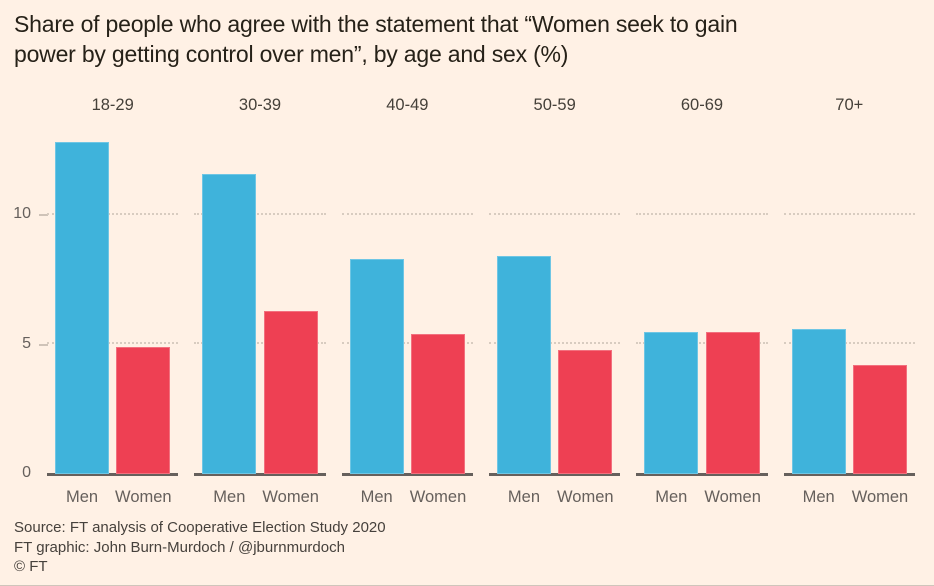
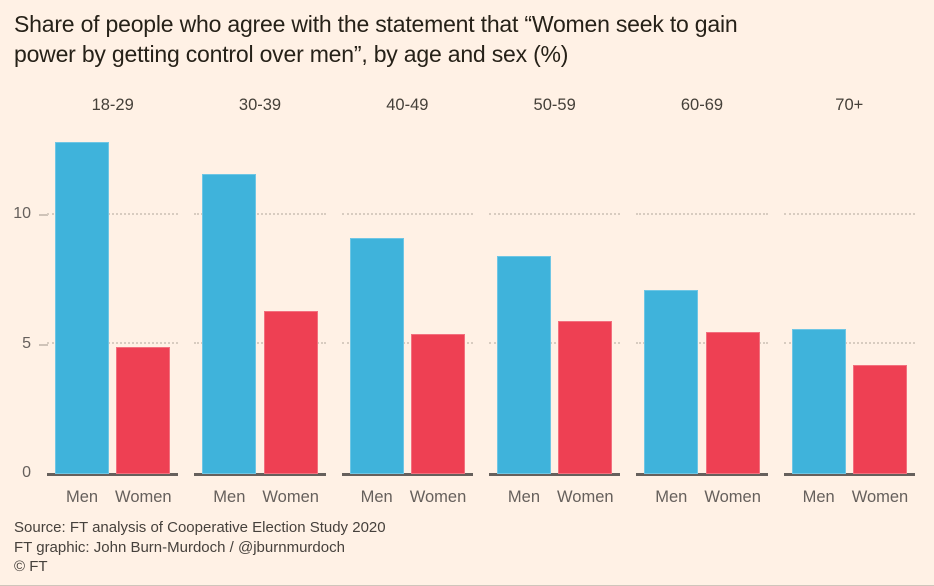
Men/40-49: 8.3 -> 9.1
Women/50-59: 4.8 -> 5.9
Men/60-69: 5.5 -> 7.1
